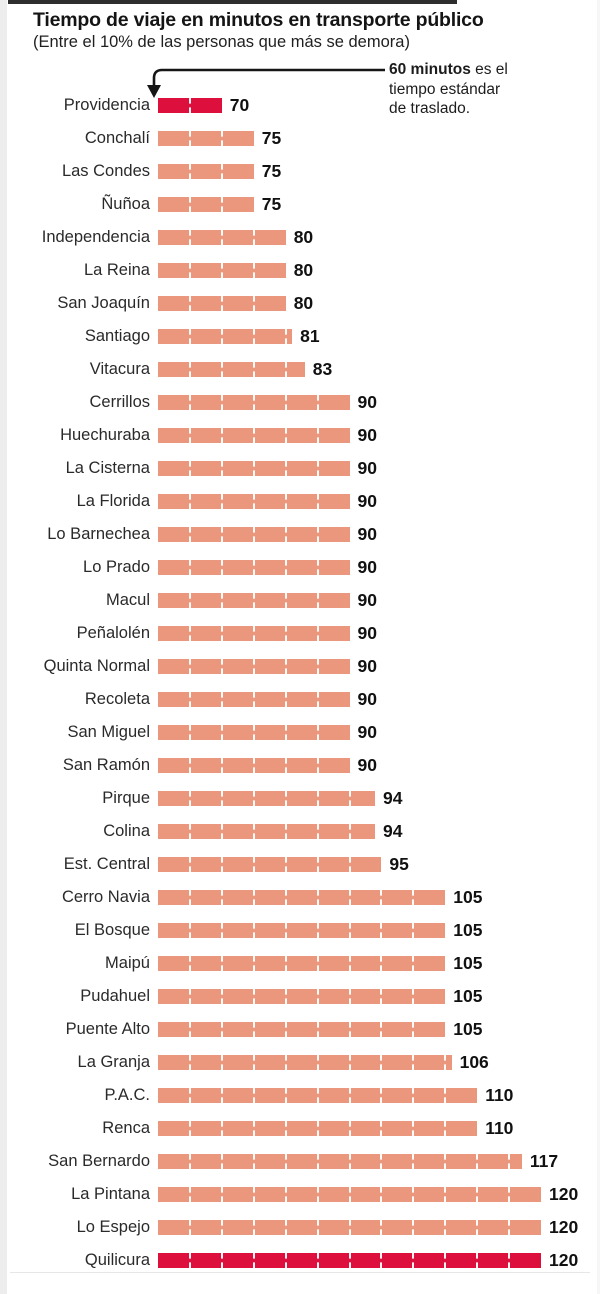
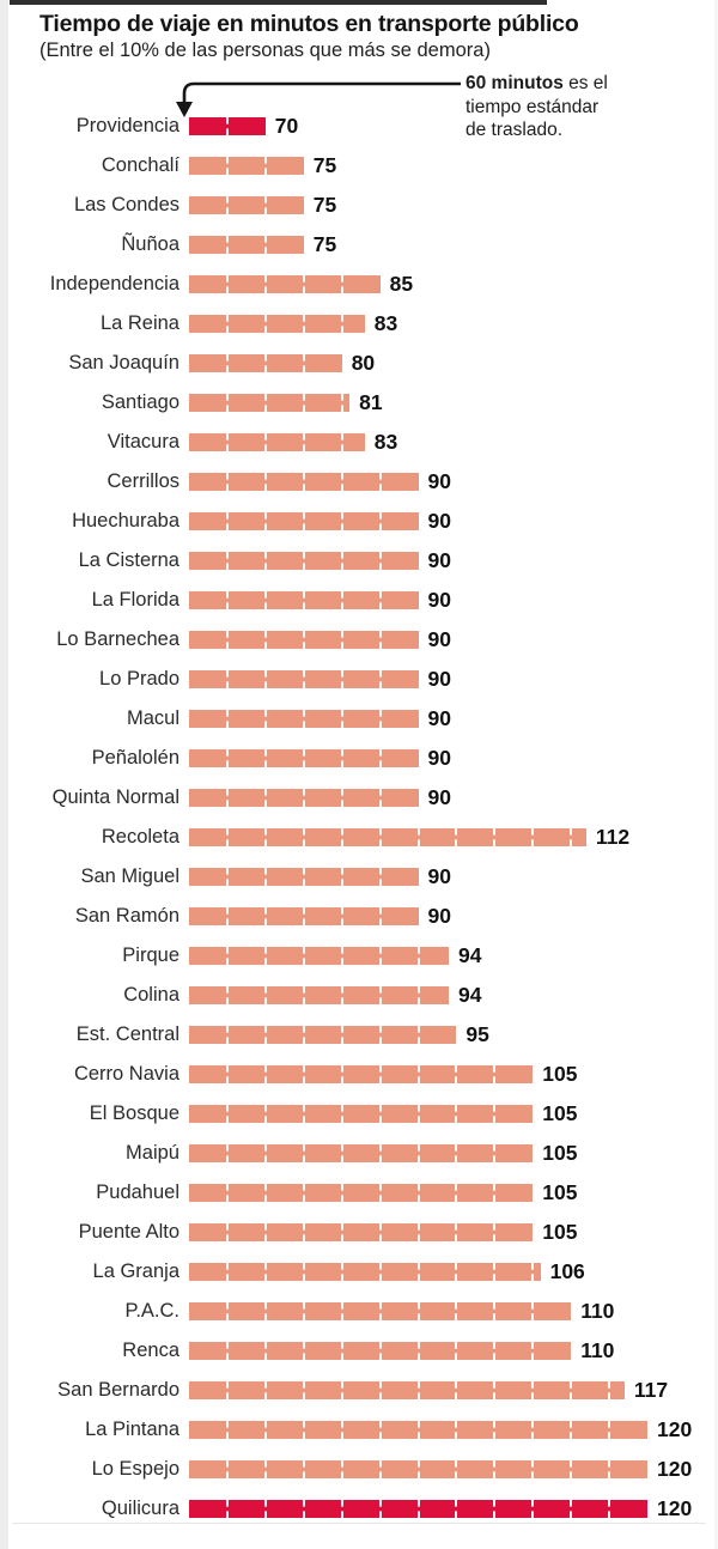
Independencia: 80 -> 85
La Reina: 80 -> 83
Recoleta: 90 -> 112
